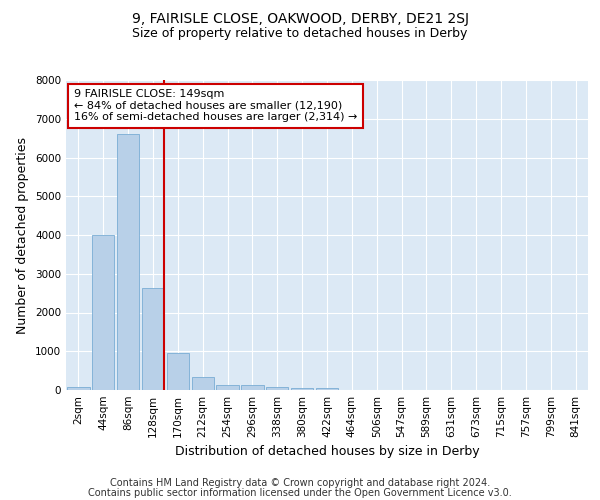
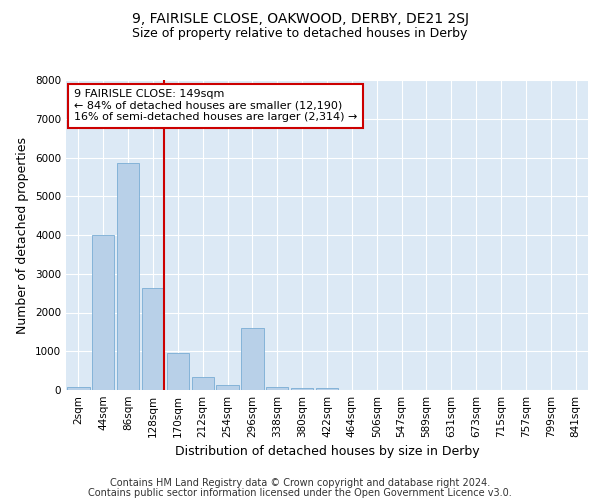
86sqm: 6600 -> 5850
296sqm: 120 -> 1600
